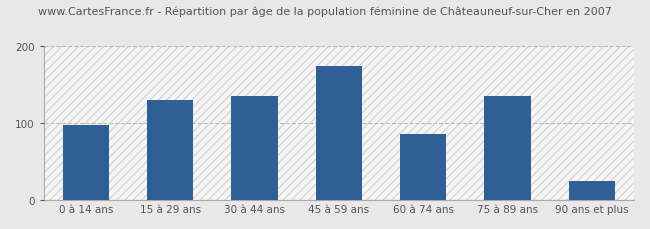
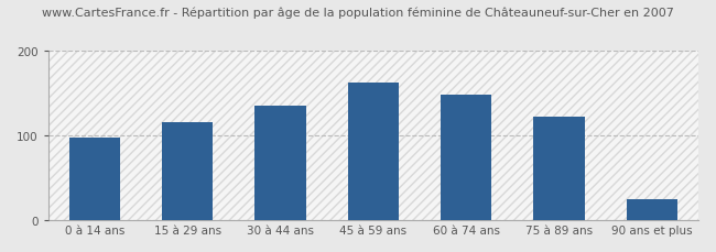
15 à 29 ans: 130 -> 115
45 à 59 ans: 174 -> 162
60 à 74 ans: 86 -> 148
75 à 89 ans: 134 -> 122
